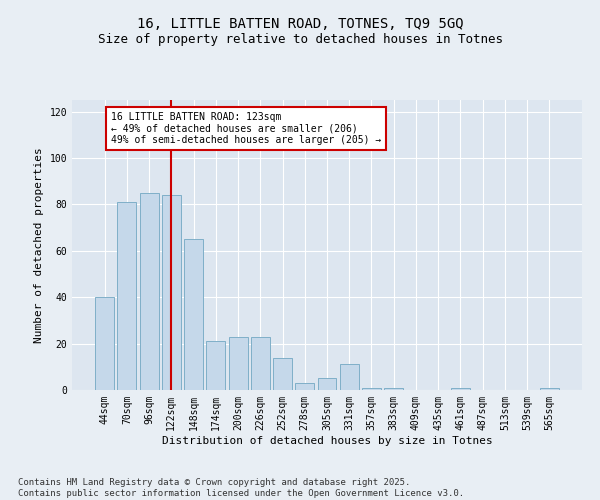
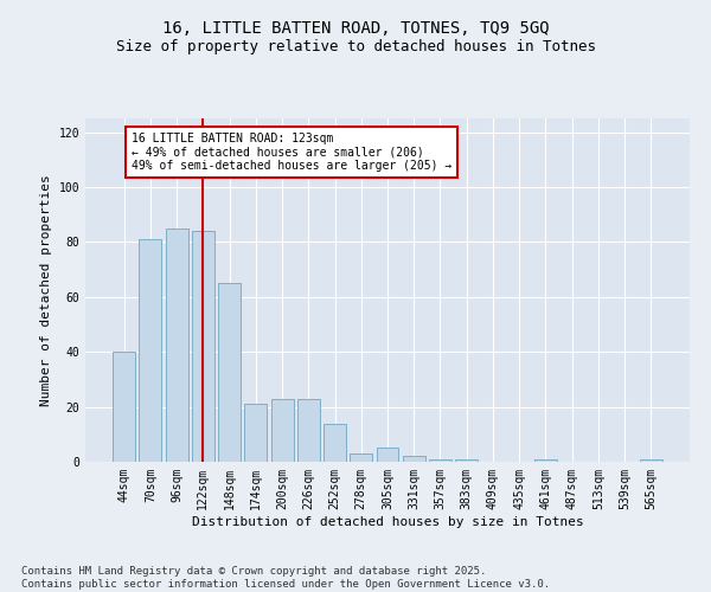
331sqm: 11 -> 2
